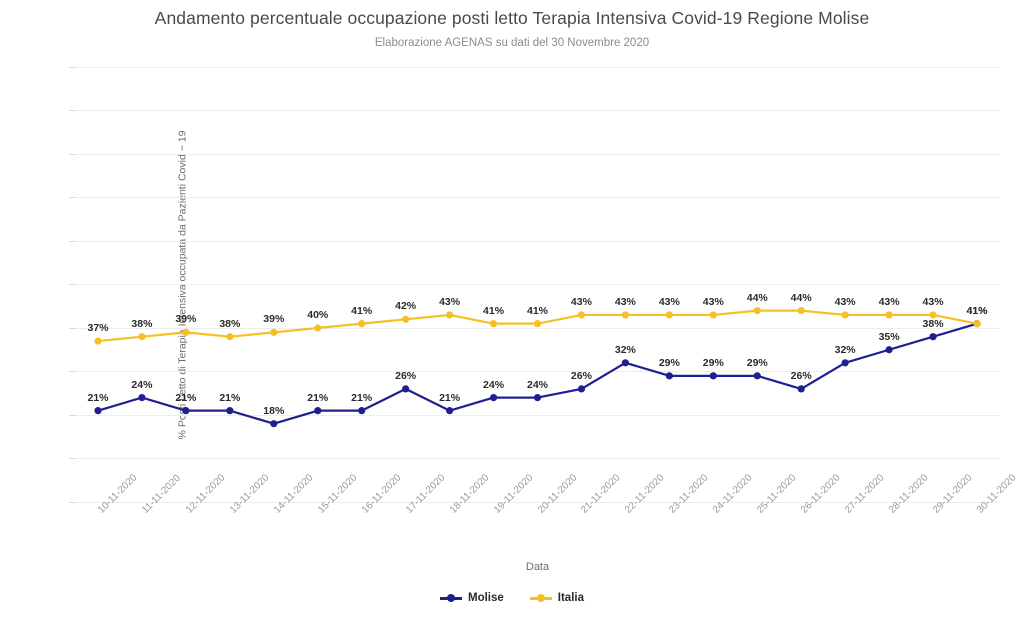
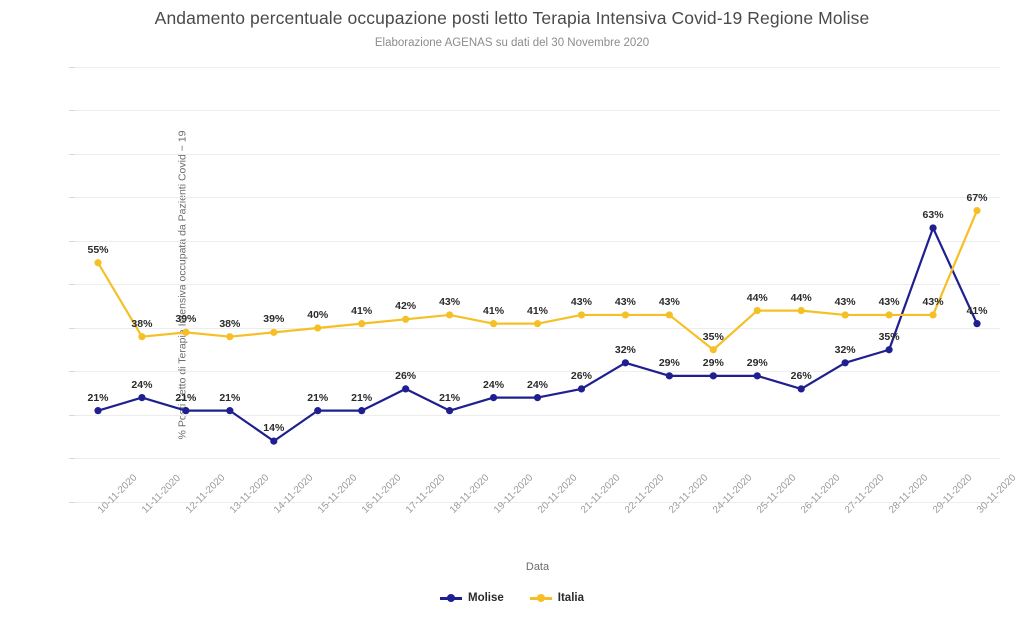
Italia/10-11-2020: 37% -> 55%
Molise/14-11-2020: 18% -> 14%
Italia/24-11-2020: 43% -> 35%
Molise/29-11-2020: 38% -> 63%
Italia/30-11-2020: 41% -> 67%
